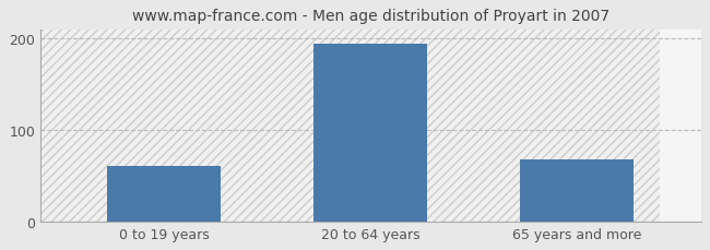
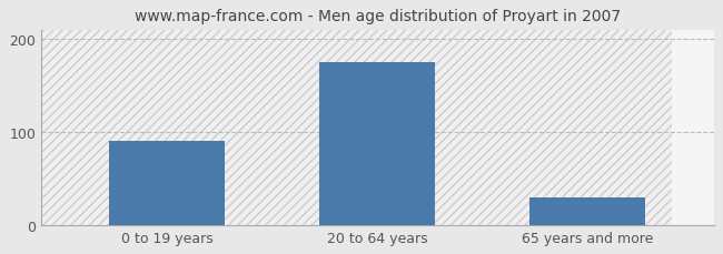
0 to 19 years: 60 -> 90
20 to 64 years: 194 -> 175
65 years and more: 68 -> 30
